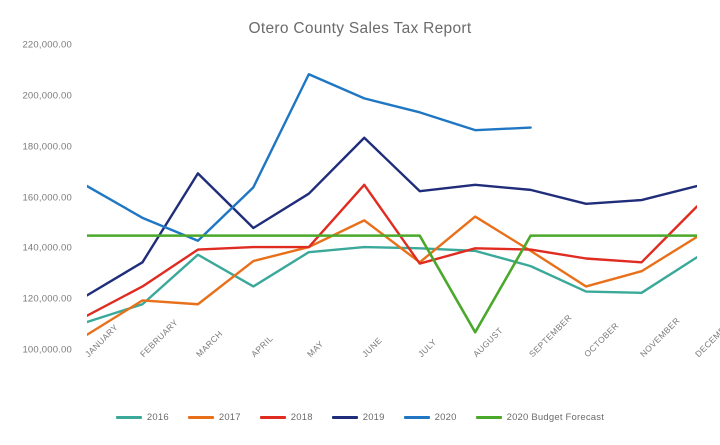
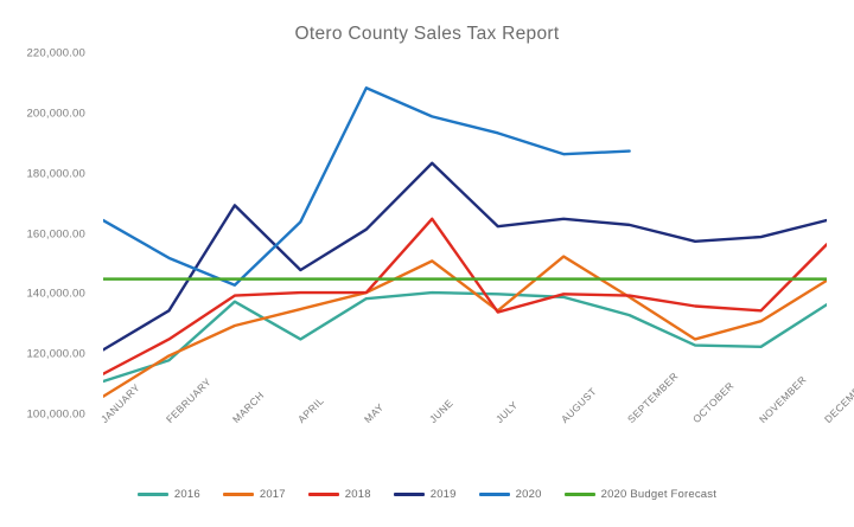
2017/MARCH: 118000 -> 130000
2020 Budget Forecast/AUGUST: 107000 -> 145000
